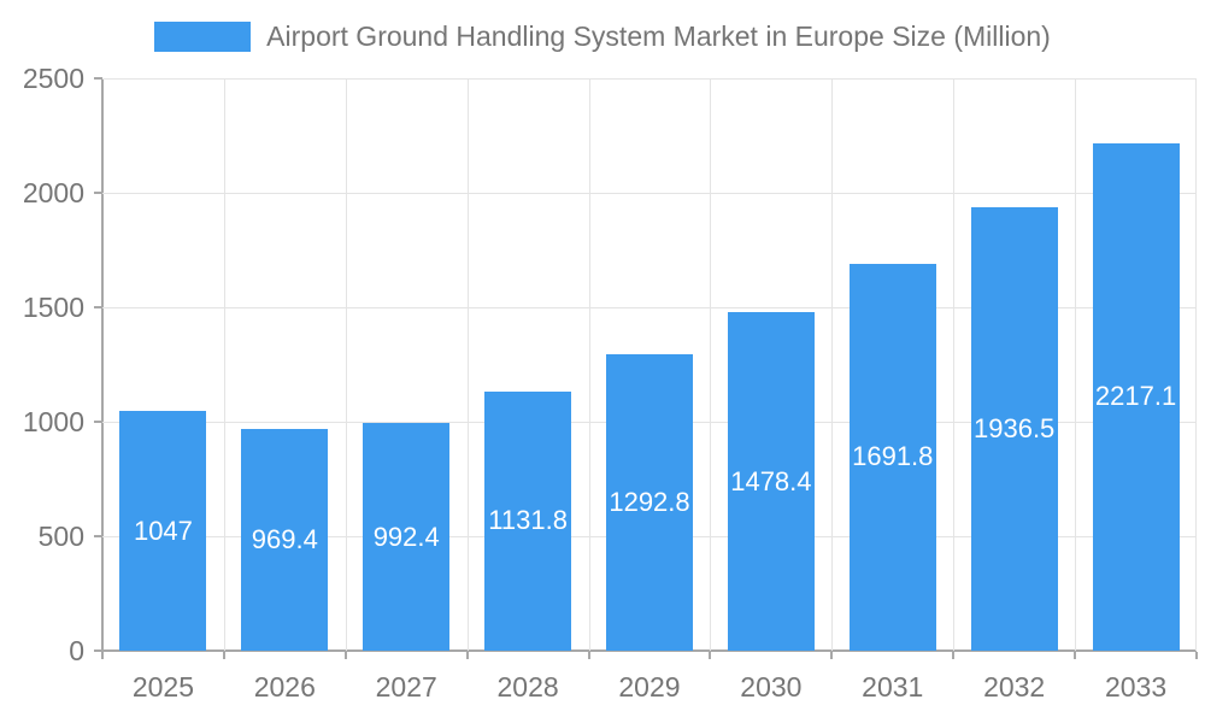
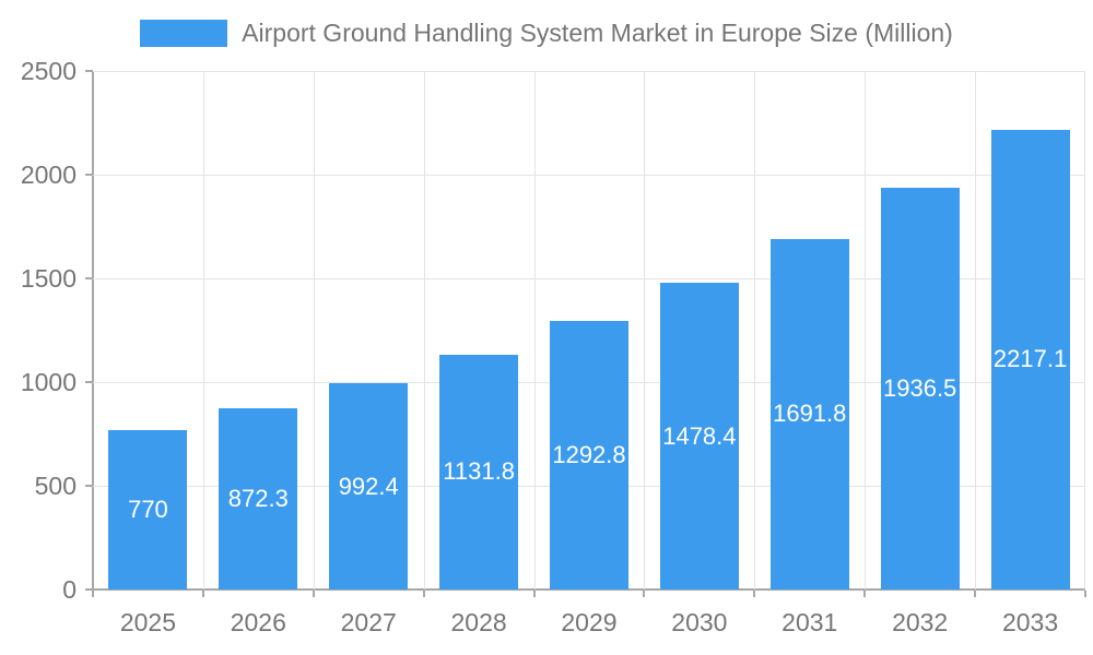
2025: 1047 -> 770
2026: 969.4 -> 872.3
